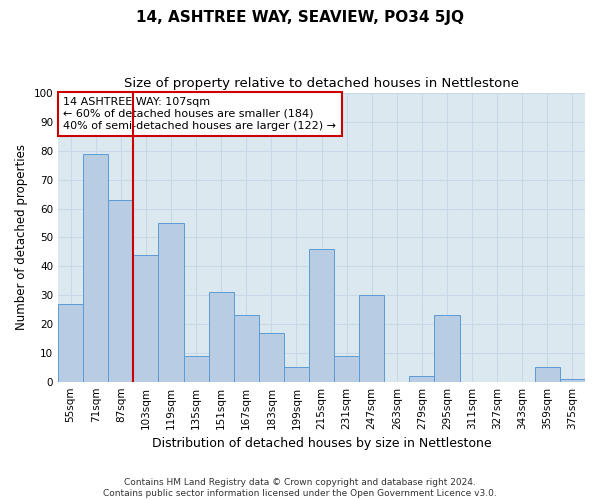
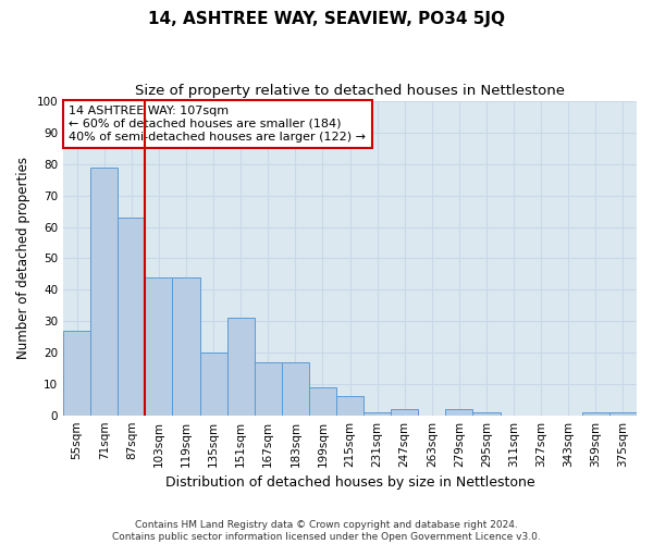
119sqm: 55 -> 44
135sqm: 9 -> 20
167sqm: 23 -> 17
199sqm: 5 -> 9
215sqm: 46 -> 6
231sqm: 9 -> 1
247sqm: 30 -> 2
295sqm: 23 -> 1
359sqm: 5 -> 1
